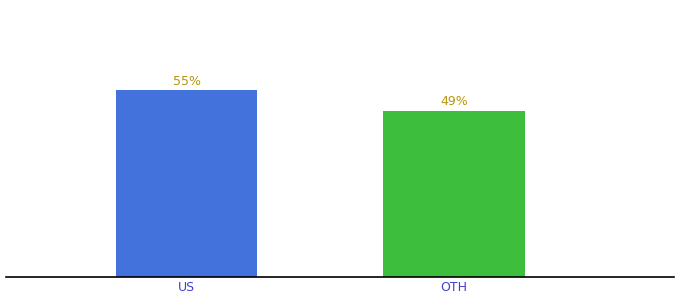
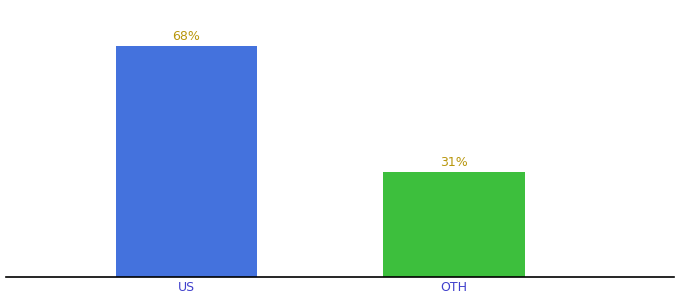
US: 55% -> 68%
OTH: 49% -> 31%
